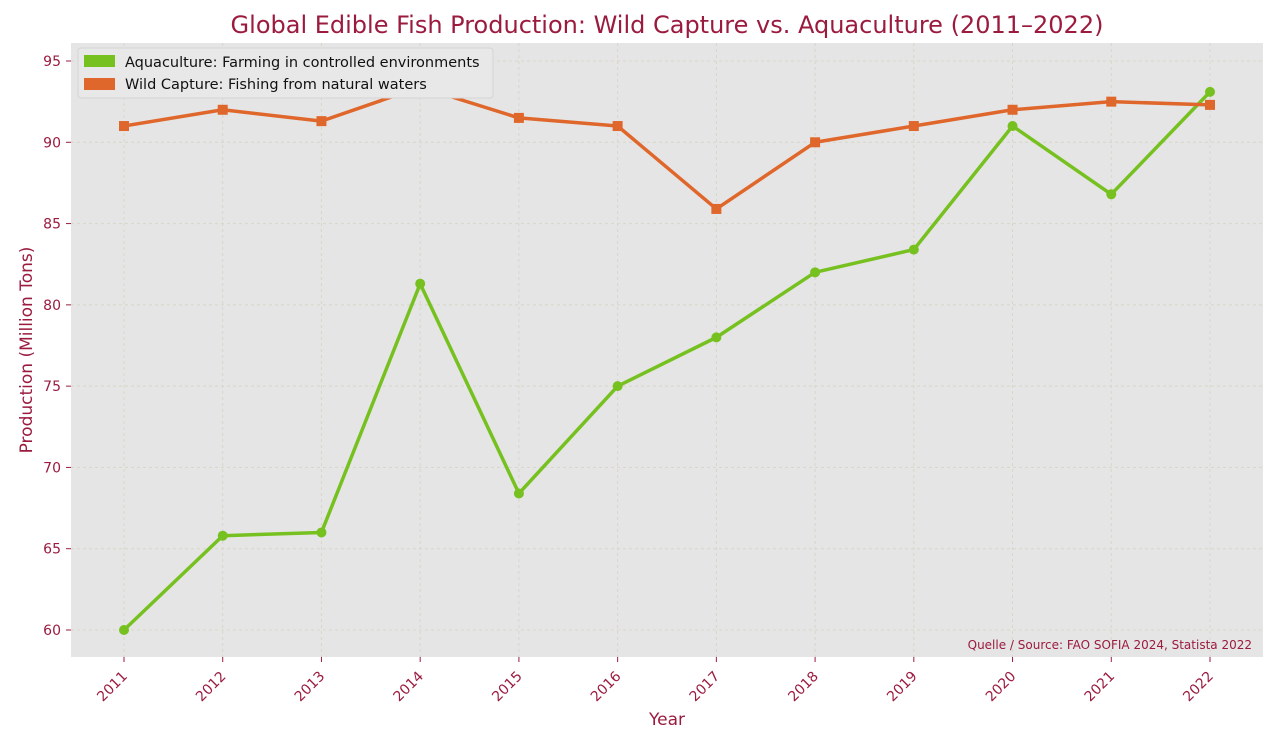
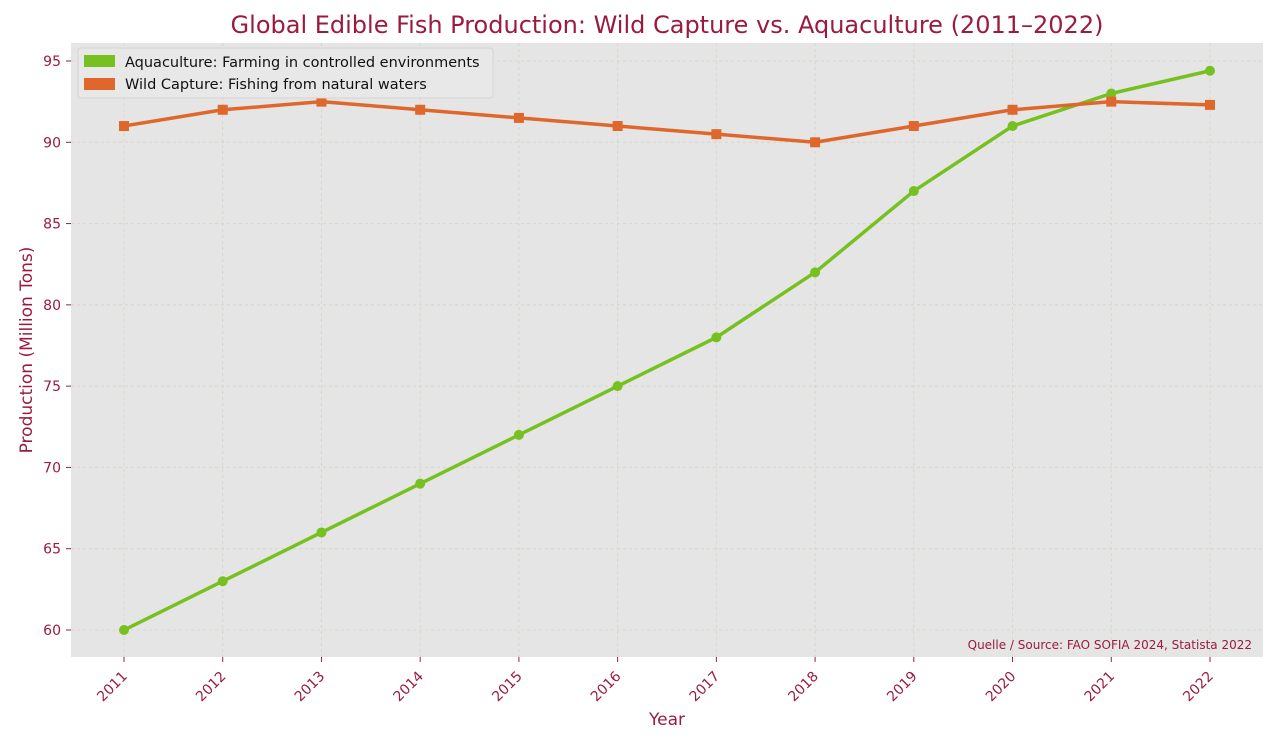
Aquaculture: Farming in controlled environments/2012: 65.8 -> 63.0
Wild Capture: Fishing from natural waters/2013: 91.3 -> 92.5
Aquaculture: Farming in controlled environments/2014: 81.3 -> 69.0
Wild Capture: Fishing from natural waters/2014: 93.4 -> 92.0
Aquaculture: Farming in controlled environments/2015: 68.4 -> 72.0
Wild Capture: Fishing from natural waters/2017: 85.9 -> 90.5
Aquaculture: Farming in controlled environments/2019: 83.4 -> 87.0
Aquaculture: Farming in controlled environments/2021: 86.8 -> 93.0
Aquaculture: Farming in controlled environments/2022: 93.1 -> 94.4
